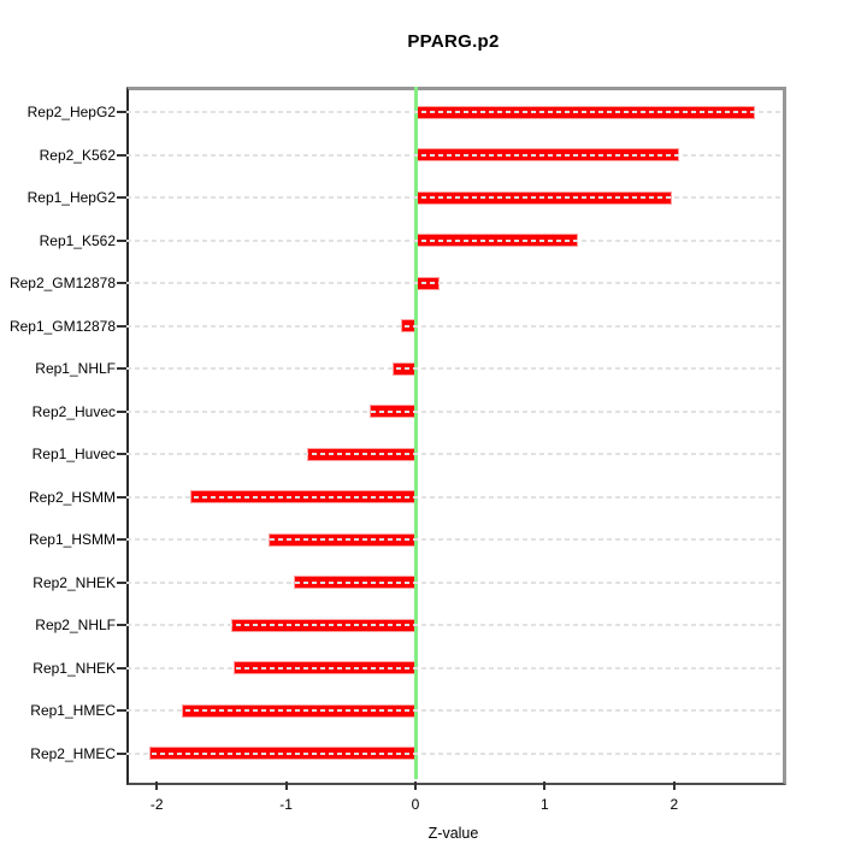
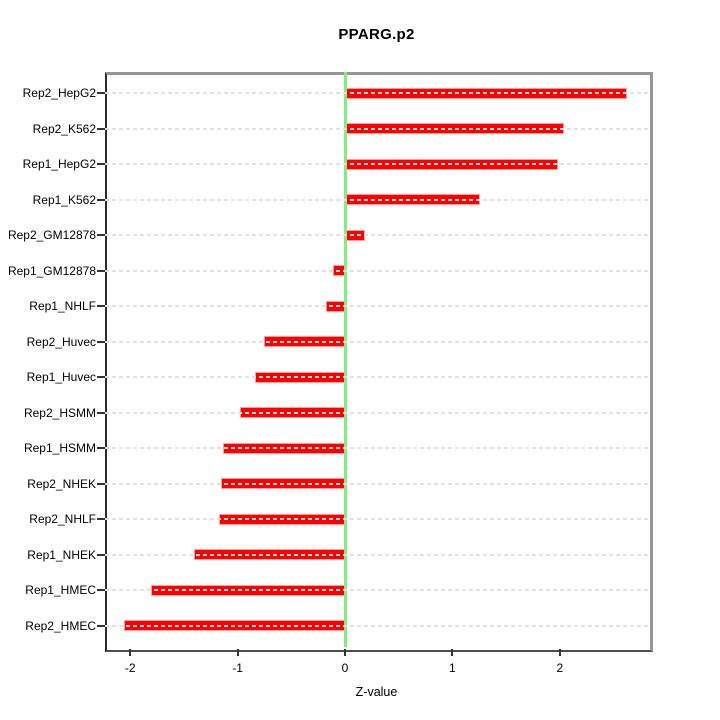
Rep2_Huvec: -0.35 -> -0.75
Rep2_HSMM: -1.74 -> -0.98
Rep2_NHEK: -0.94 -> -1.15
Rep2_NHLF: -1.42 -> -1.17
